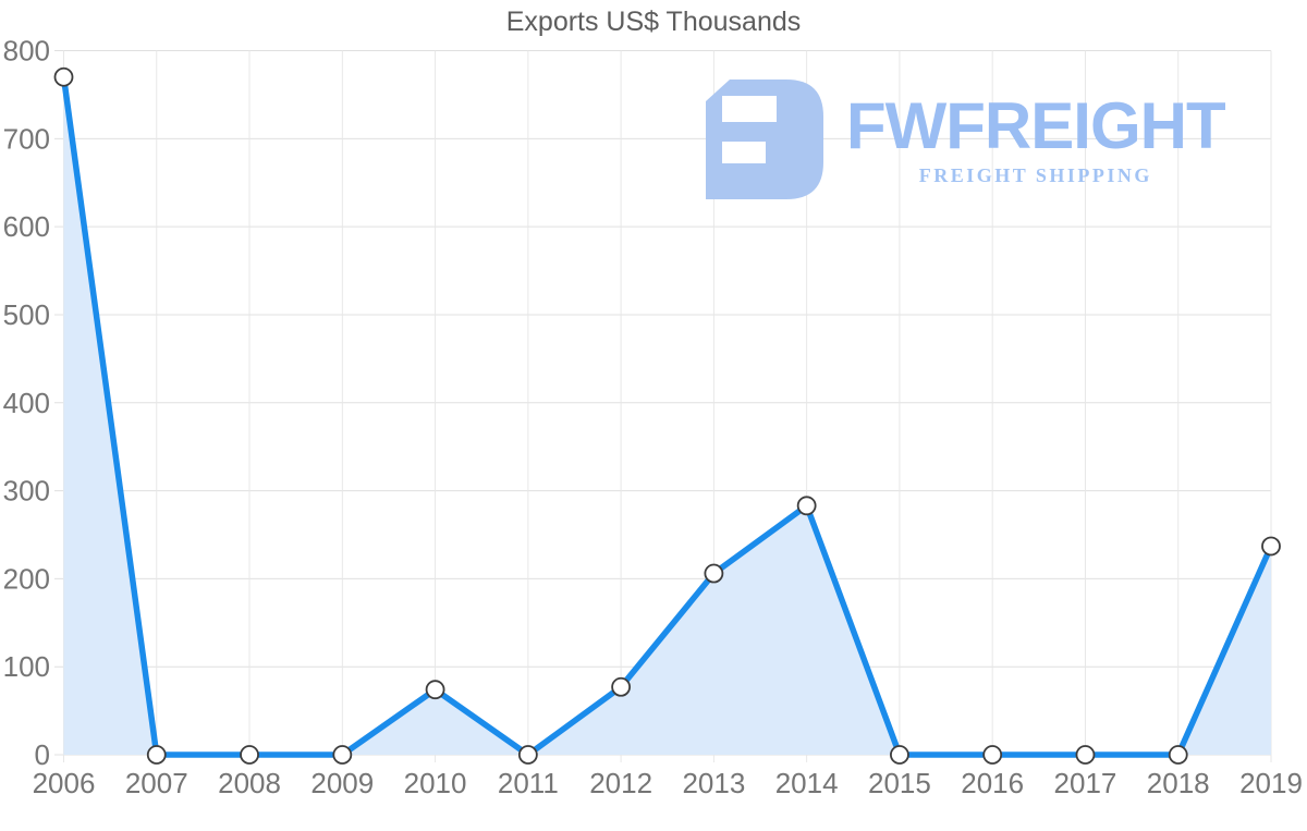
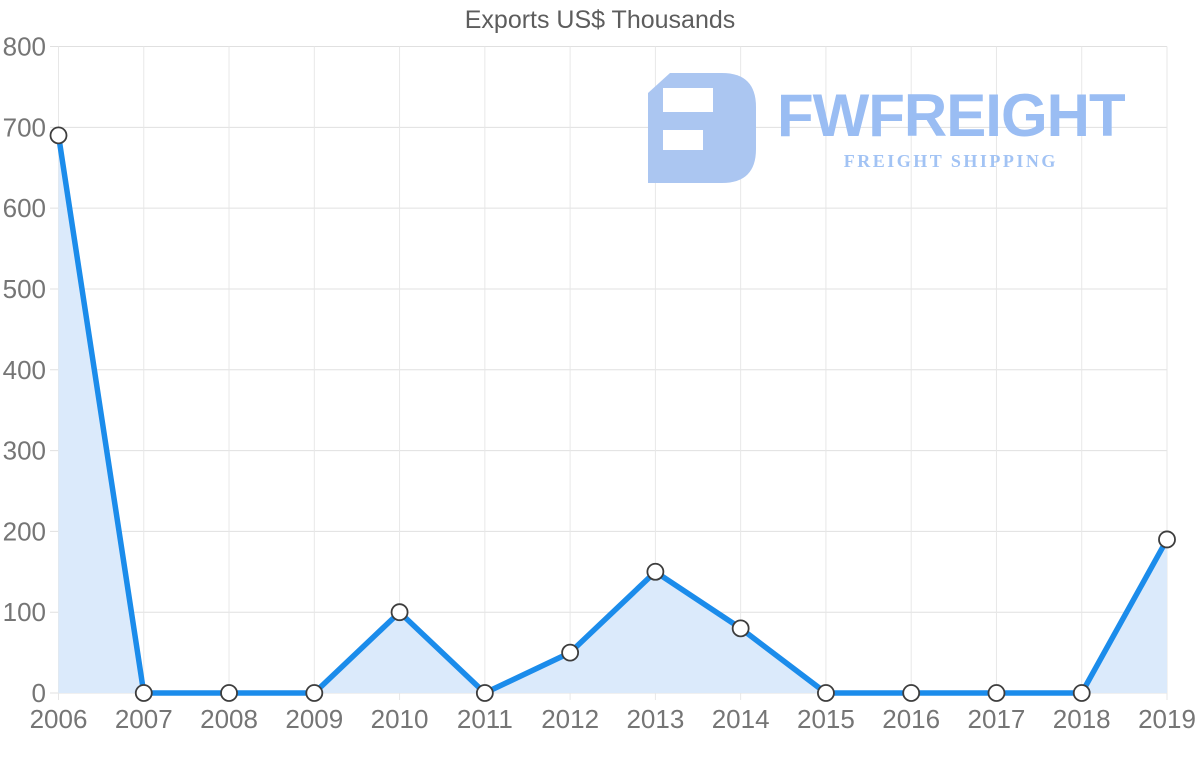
2006: 770 -> 690
2010: 70 -> 100
2012: 80 -> 50
2013: 210 -> 150
2014: 280 -> 80
2019: 240 -> 190
